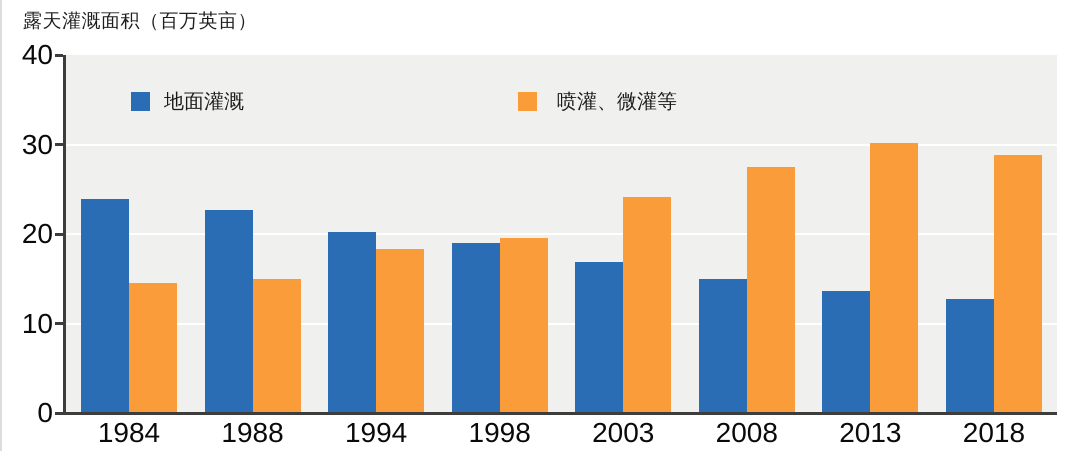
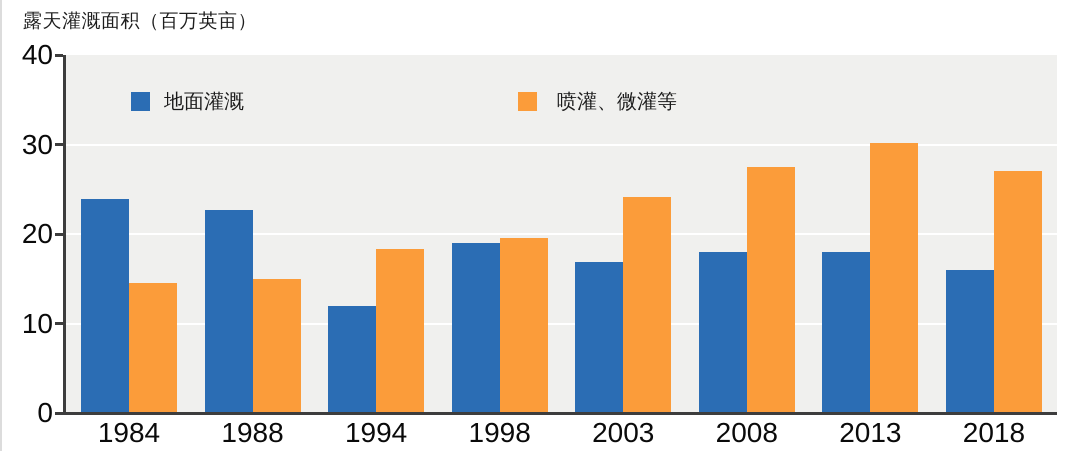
地面灌溉/1994: 20 -> 12
地面灌溉/2008: 15 -> 18
地面灌溉/2013: 14 -> 18
地面灌溉/2018: 13 -> 16
喷灌、微灌等/2018: 29 -> 27
